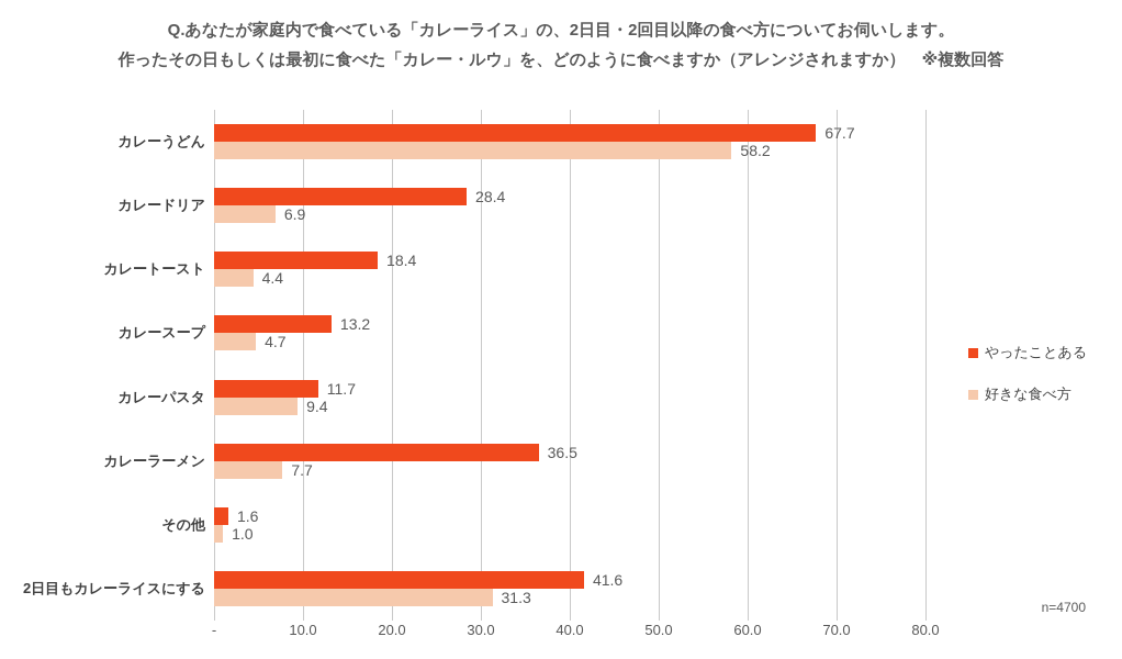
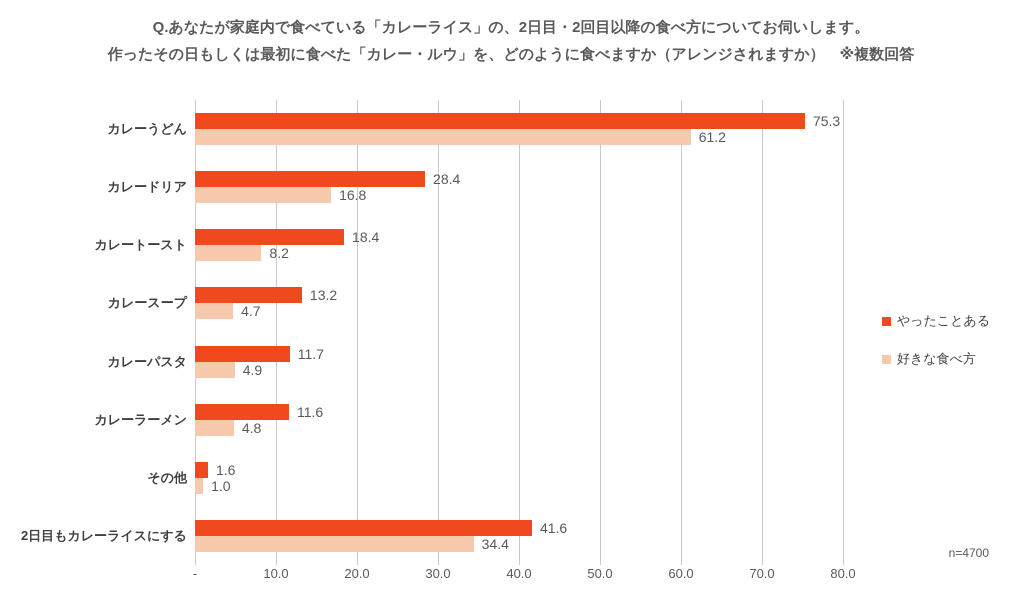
やったことある/カレーうどん: 67.7 -> 75.3
好きな食べ方/カレーうどん: 58.2 -> 61.2
好きな食べ方/カレードリア: 6.9 -> 16.8
好きな食べ方/カレートースト: 4.4 -> 8.2
好きな食べ方/カレーパスタ: 9.4 -> 4.9
やったことある/カレーラーメン: 36.5 -> 11.6
好きな食べ方/カレーラーメン: 7.7 -> 4.8
好きな食べ方/2日目もカレーライスにする: 31.3 -> 34.4
